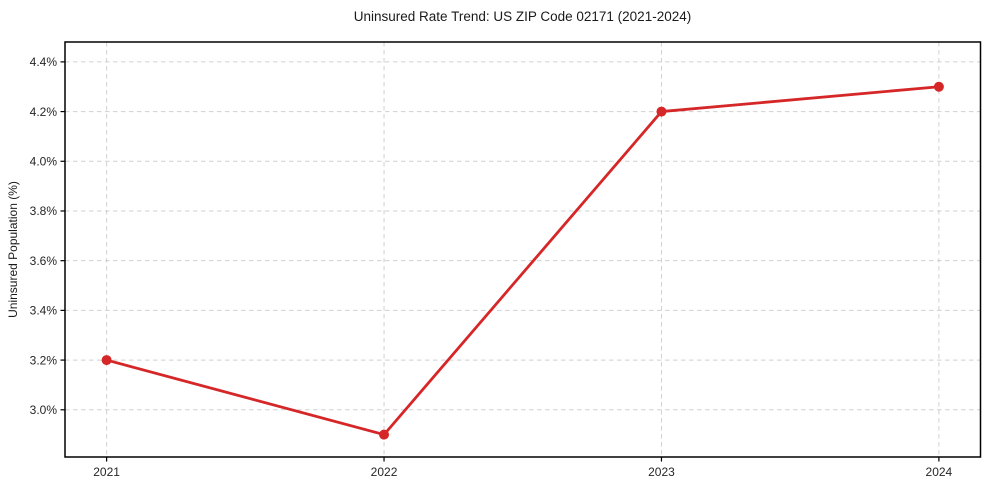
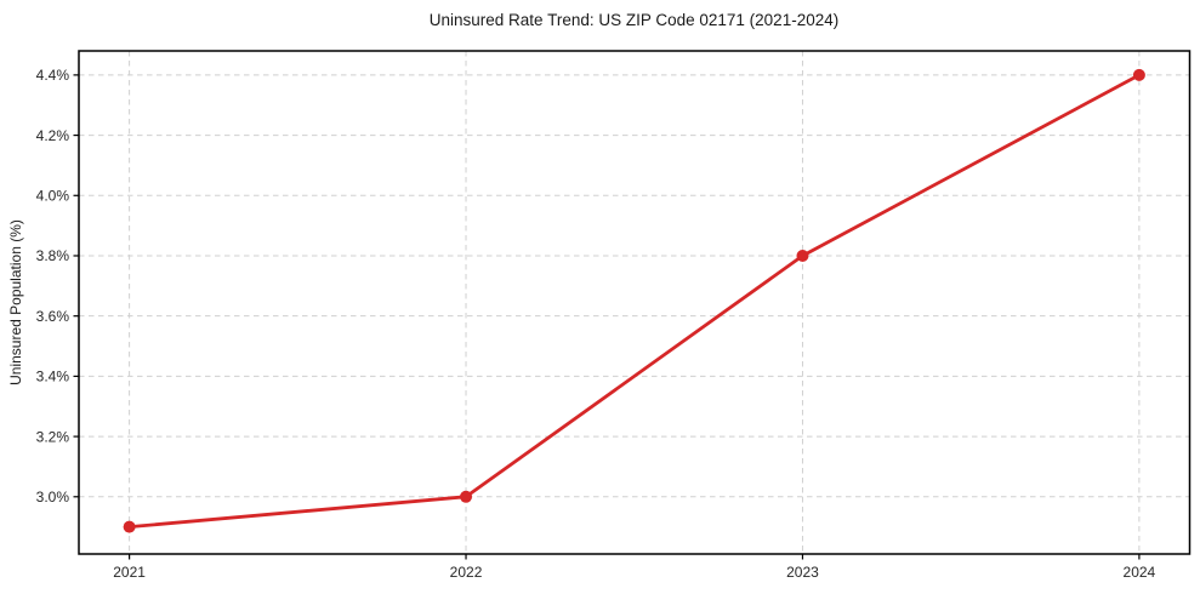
2021: 3.2% -> 2.9%
2022: 2.9% -> 3.0%
2023: 4.2% -> 3.8%
2024: 4.3% -> 4.4%
